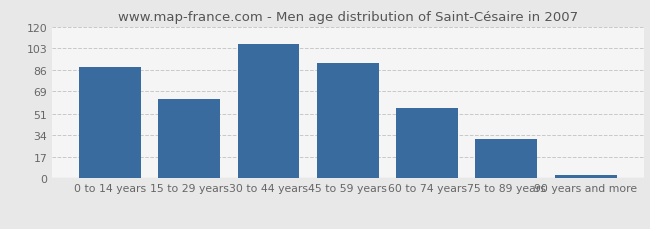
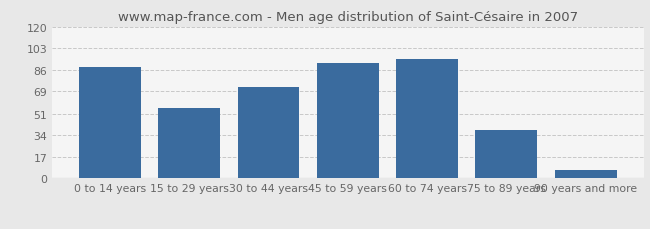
15 to 29 years: 63 -> 56
30 to 44 years: 106 -> 72
60 to 74 years: 56 -> 94
75 to 89 years: 31 -> 38
90 years and more: 3 -> 7
